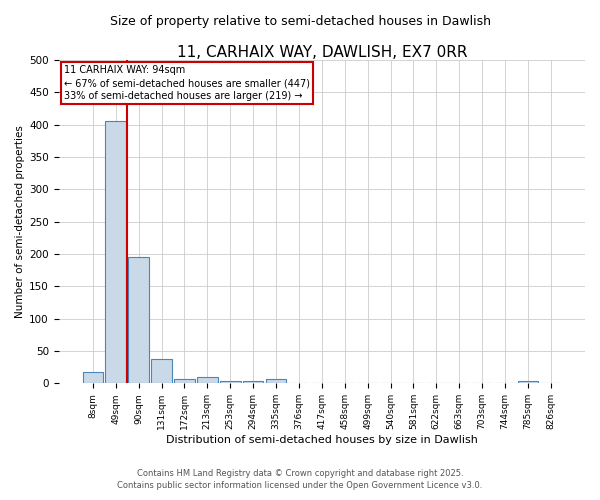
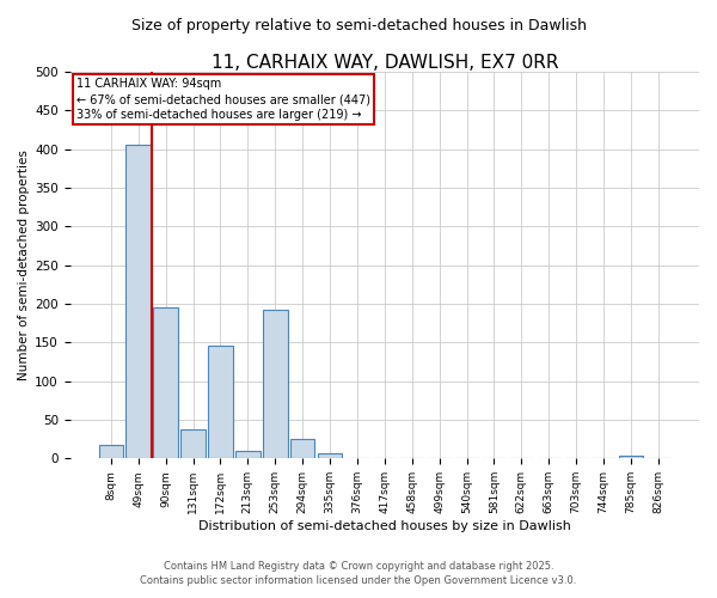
172sqm: 7 -> 146
253sqm: 3 -> 192
294sqm: 4 -> 26
